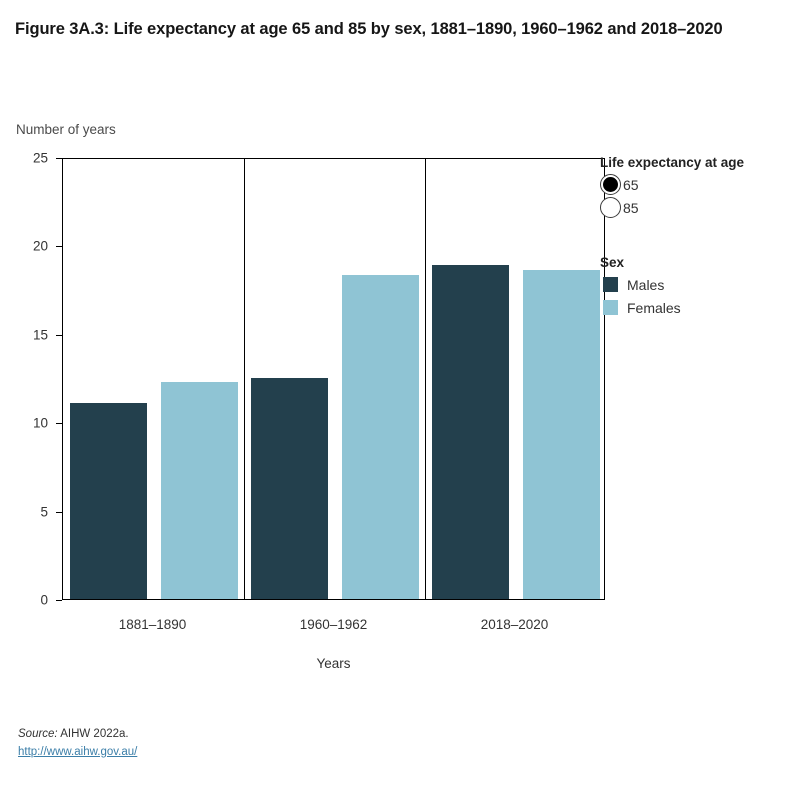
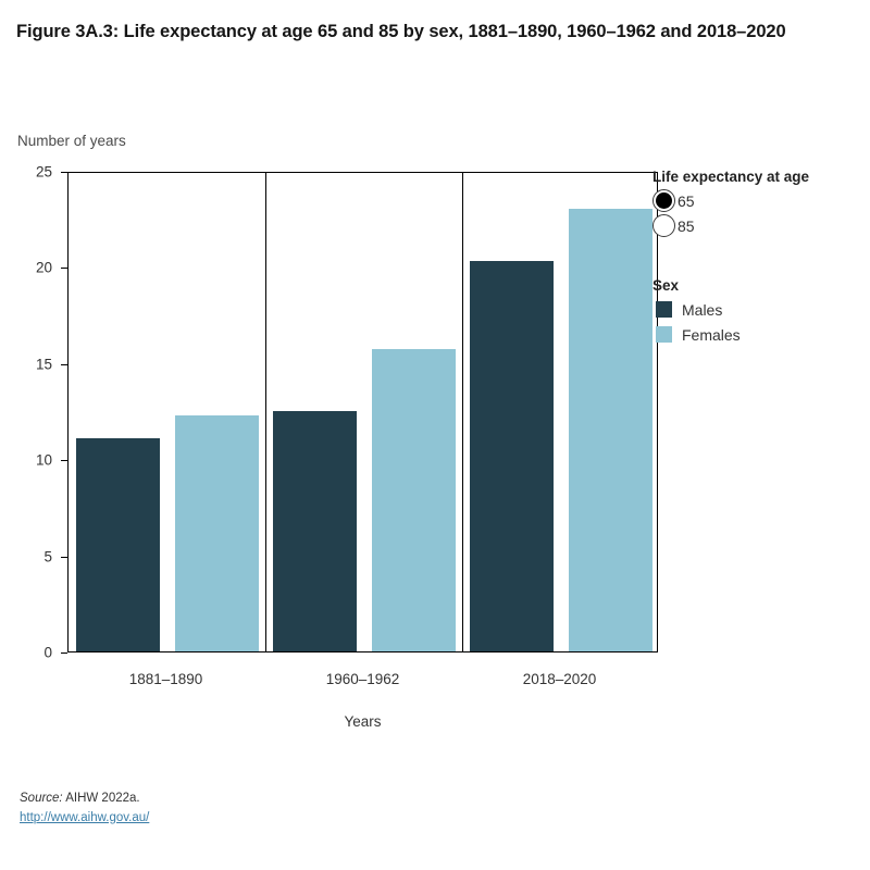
Females/1960–1962: 18.3 -> 15.7
Males/2018–2020: 18.9 -> 20.3
Females/2018–2020: 18.6 -> 23.0
